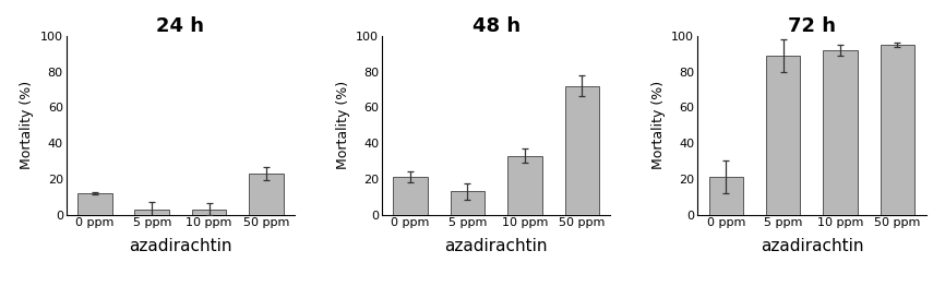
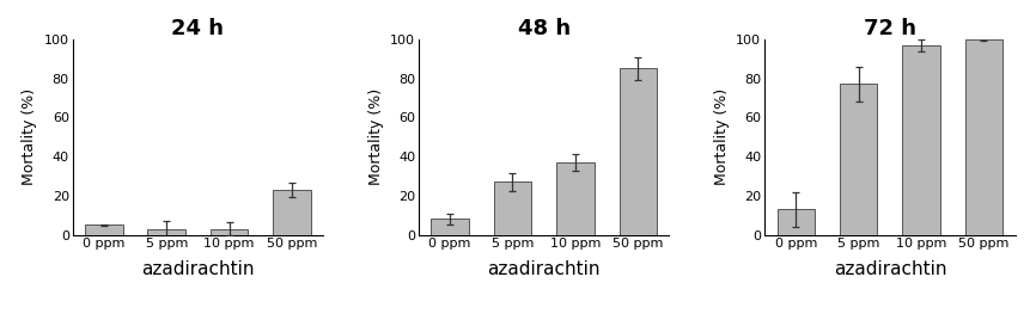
24 h/0 ppm: 12 -> 5
48 h/0 ppm: 21 -> 8
48 h/5 ppm: 13 -> 27
48 h/10 ppm: 33 -> 37
48 h/50 ppm: 72 -> 85
72 h/0 ppm: 21 -> 13
72 h/5 ppm: 89 -> 77
72 h/10 ppm: 92 -> 97
72 h/50 ppm: 95 -> 100
